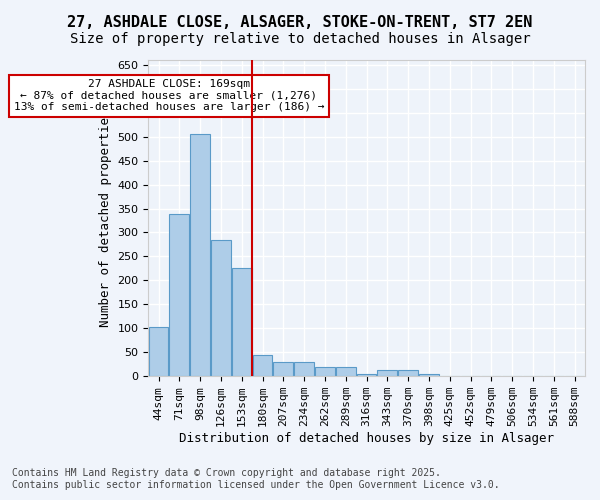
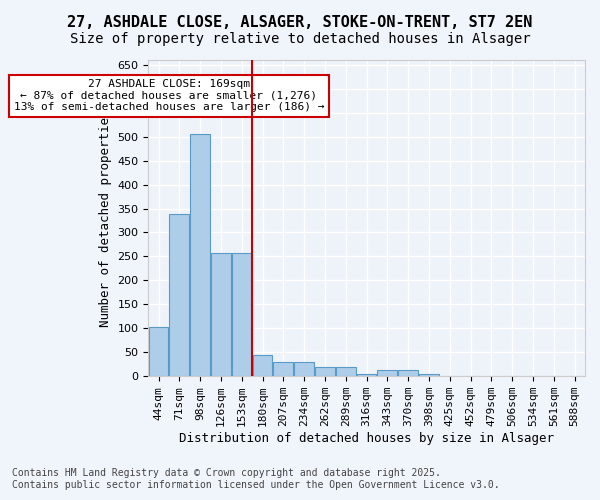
126sqm: 285 -> 258
153sqm: 225 -> 258
